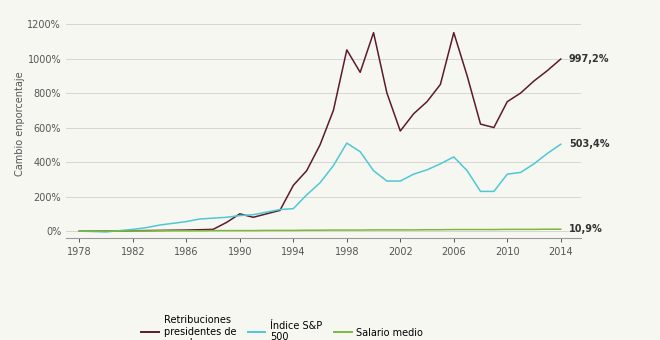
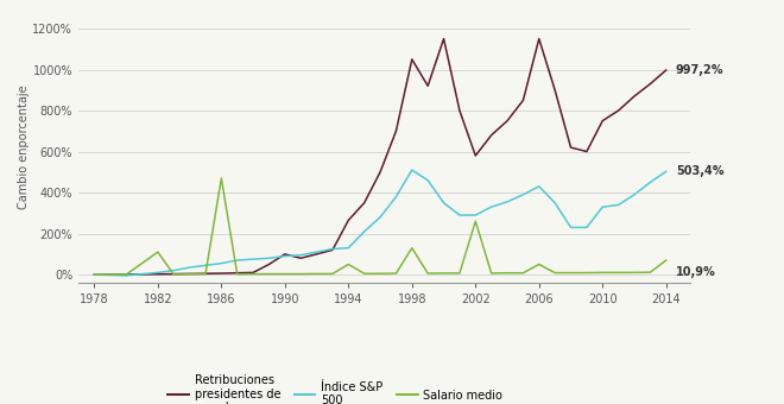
Salario medio/1982: 0% -> 110%
Salario medio/1986: 0% -> 470%
Salario medio/1994: 0% -> 50%
Salario medio/1998: 10% -> 130%
Salario medio/2002: 10% -> 260%
Salario medio/2006: 10% -> 50%
Salario medio/2014: 10% -> 70%
